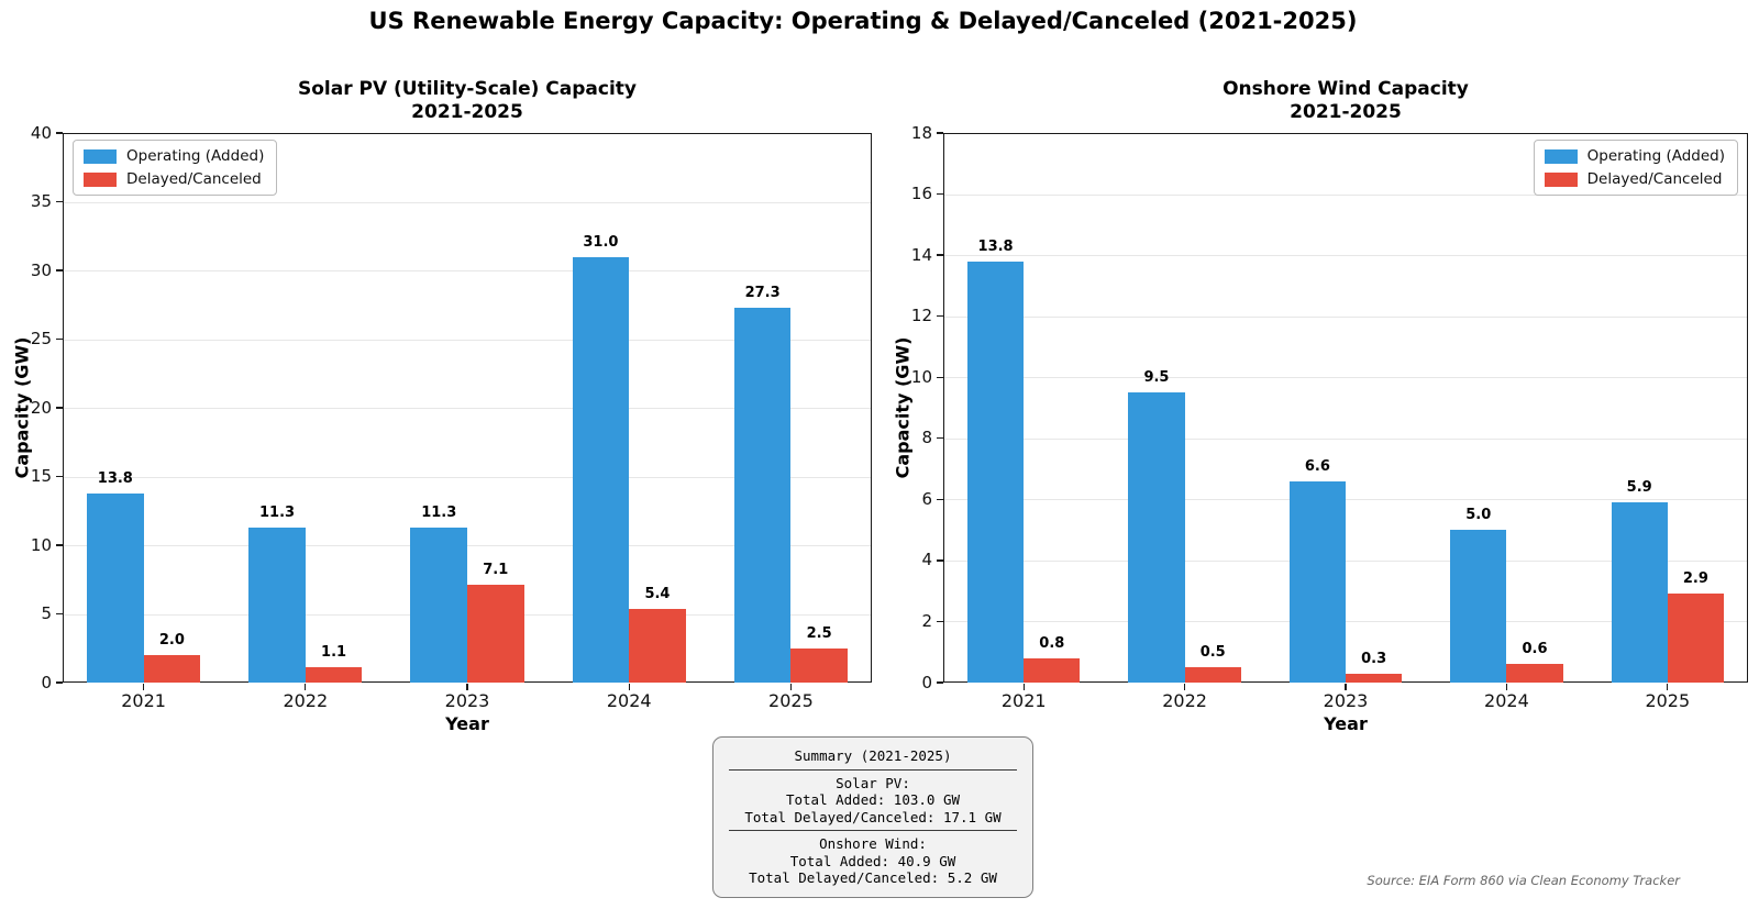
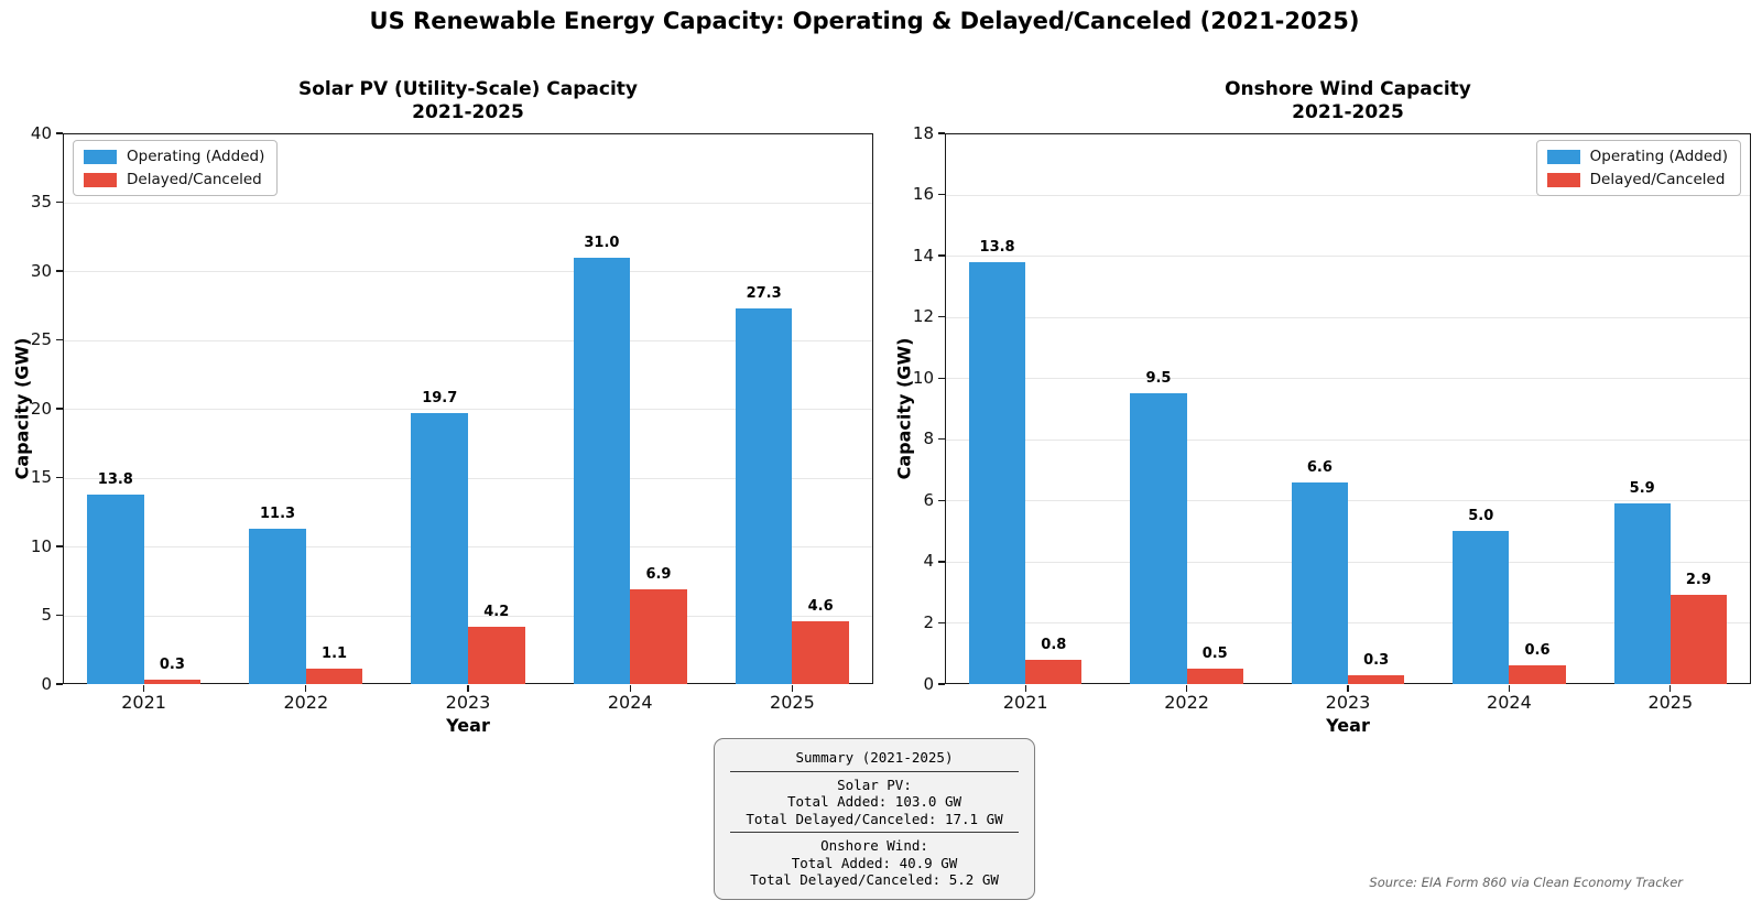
Solar PV (Utility-Scale) Capacity/Delayed/Canceled/2021: 2.0 -> 0.3
Solar PV (Utility-Scale) Capacity/Operating (Added)/2023: 11.3 -> 19.7
Solar PV (Utility-Scale) Capacity/Delayed/Canceled/2023: 7.1 -> 4.2
Solar PV (Utility-Scale) Capacity/Delayed/Canceled/2024: 5.4 -> 6.9
Solar PV (Utility-Scale) Capacity/Delayed/Canceled/2025: 2.5 -> 4.6
